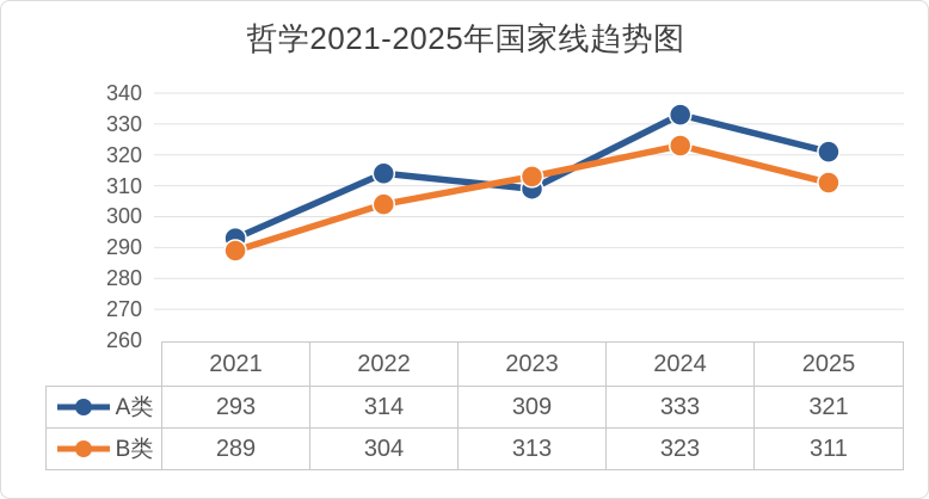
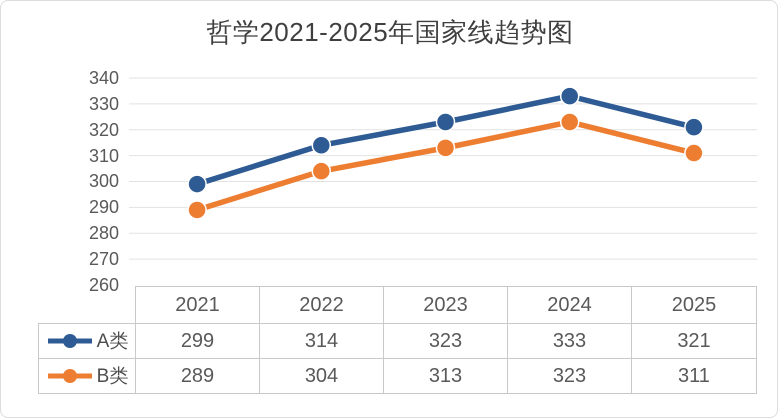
A类/2021: 293 -> 299
A类/2023: 309 -> 323
